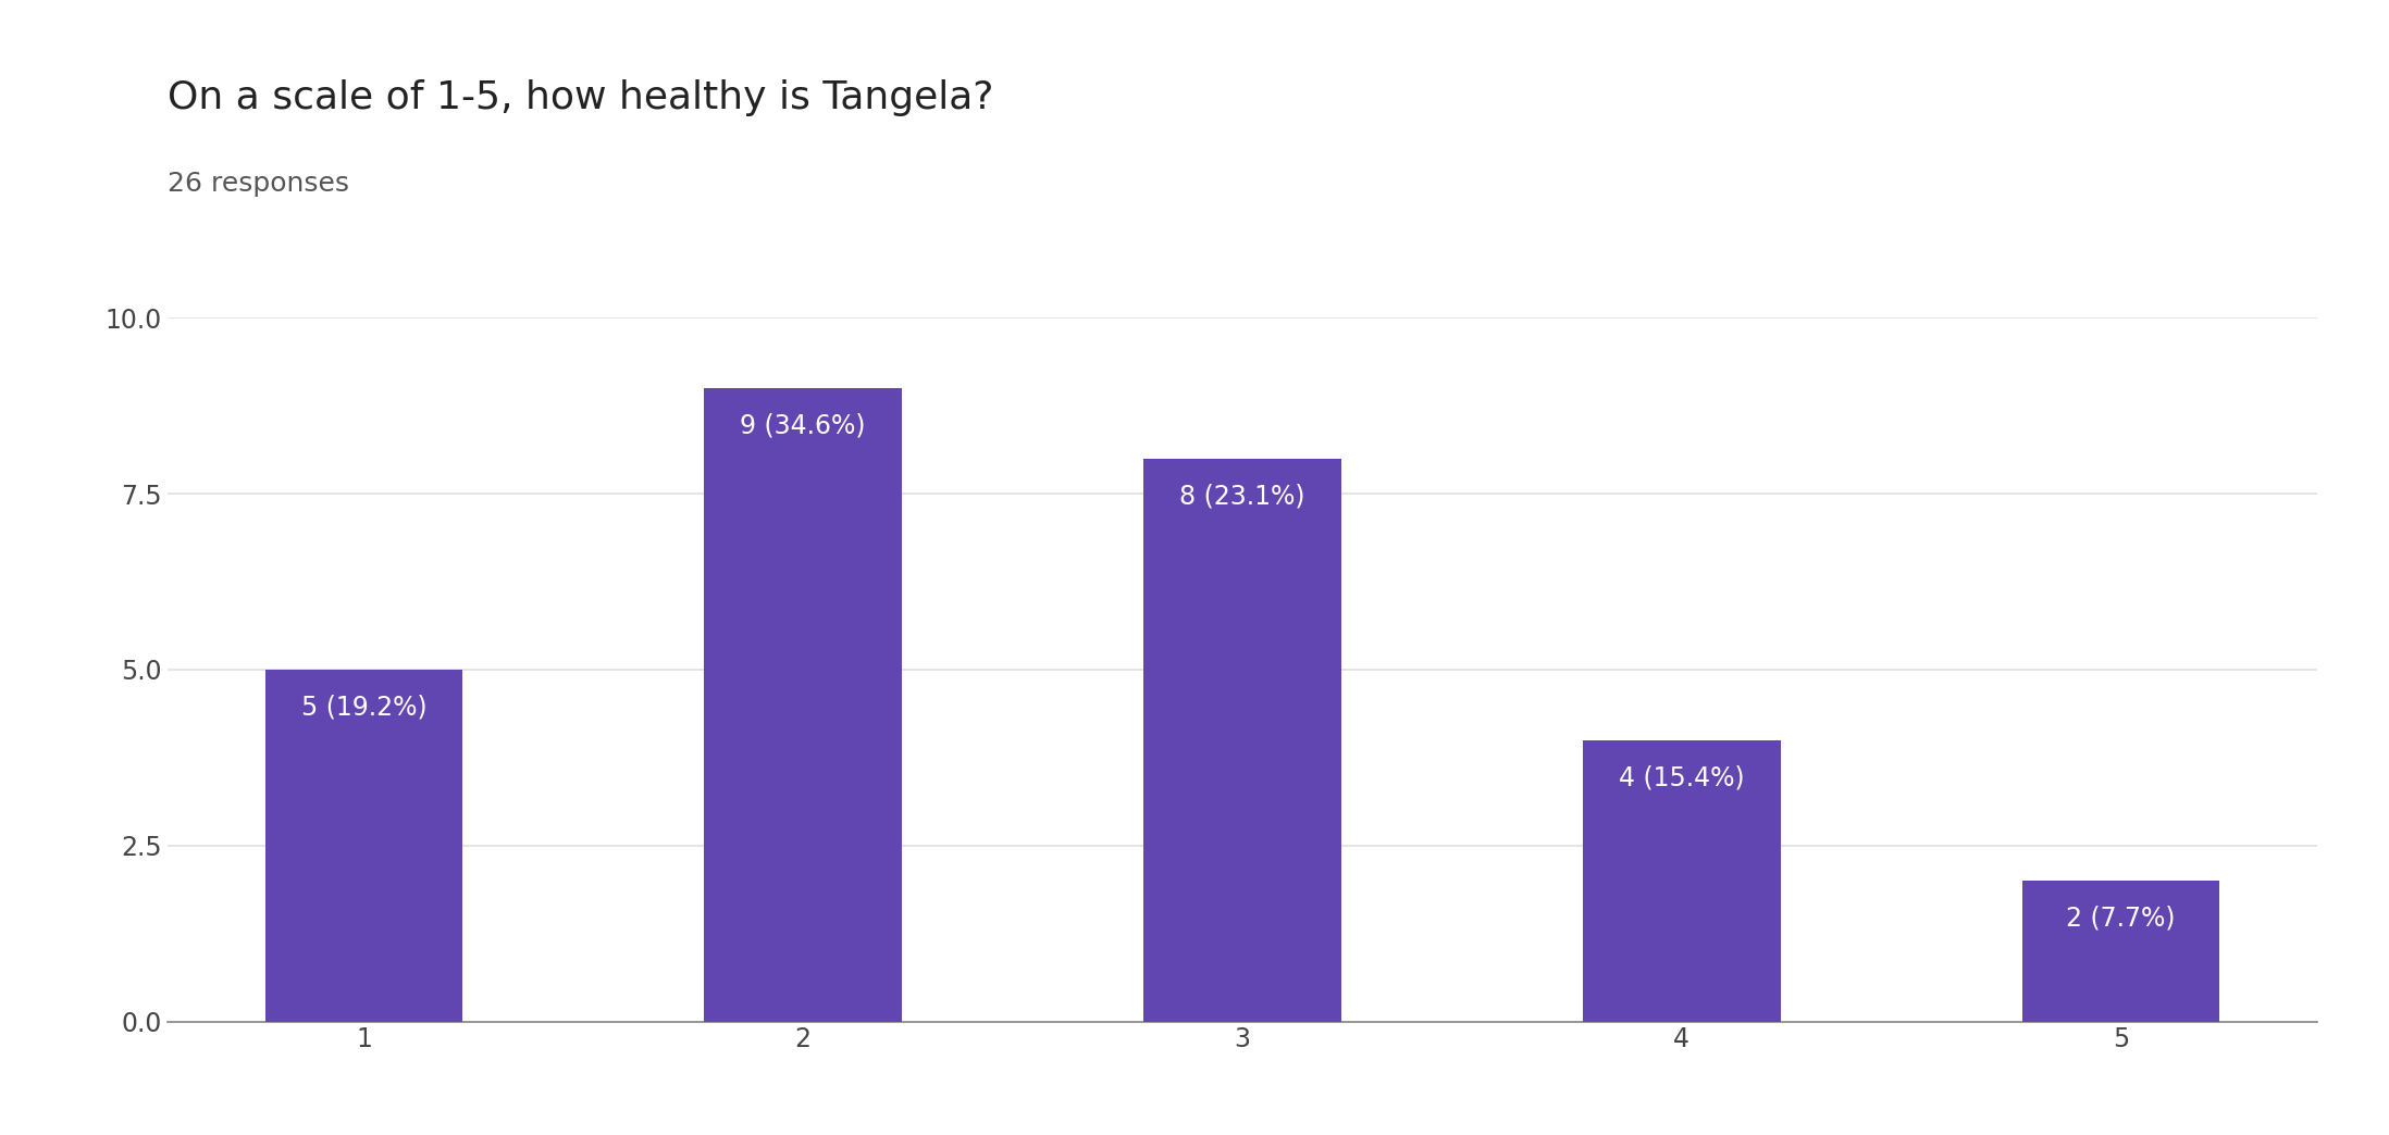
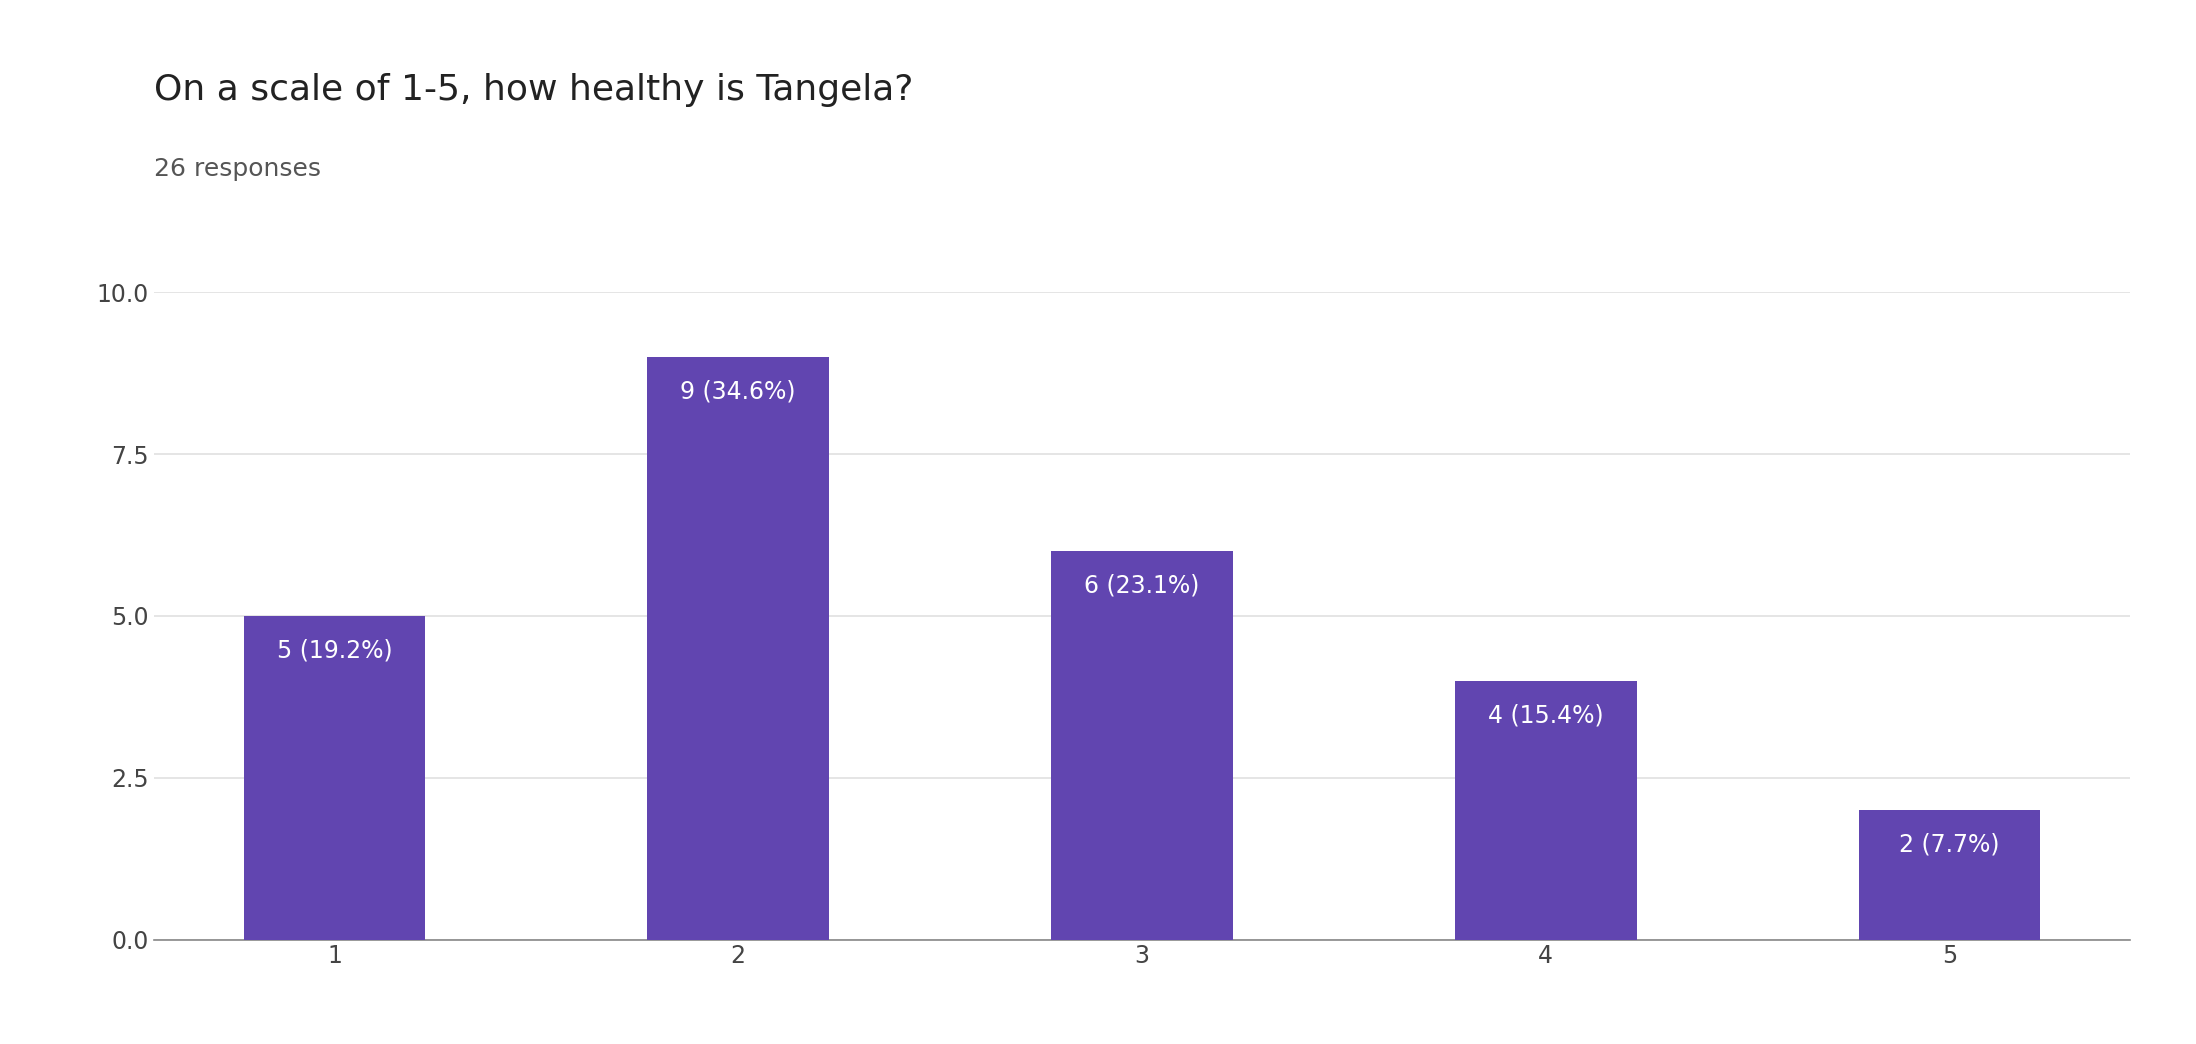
3: 8 -> 6
